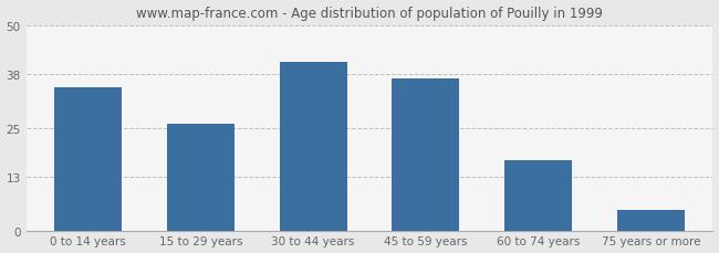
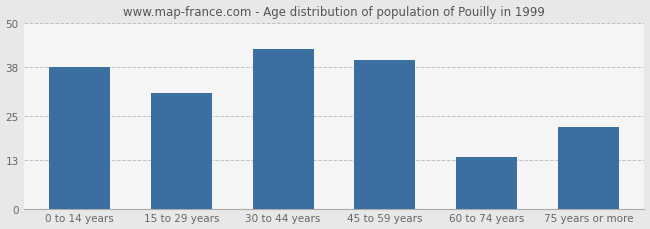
0 to 14 years: 35 -> 38
15 to 29 years: 26 -> 31
30 to 44 years: 41 -> 43
45 to 59 years: 37 -> 40
60 to 74 years: 17 -> 14
75 years or more: 5 -> 22
